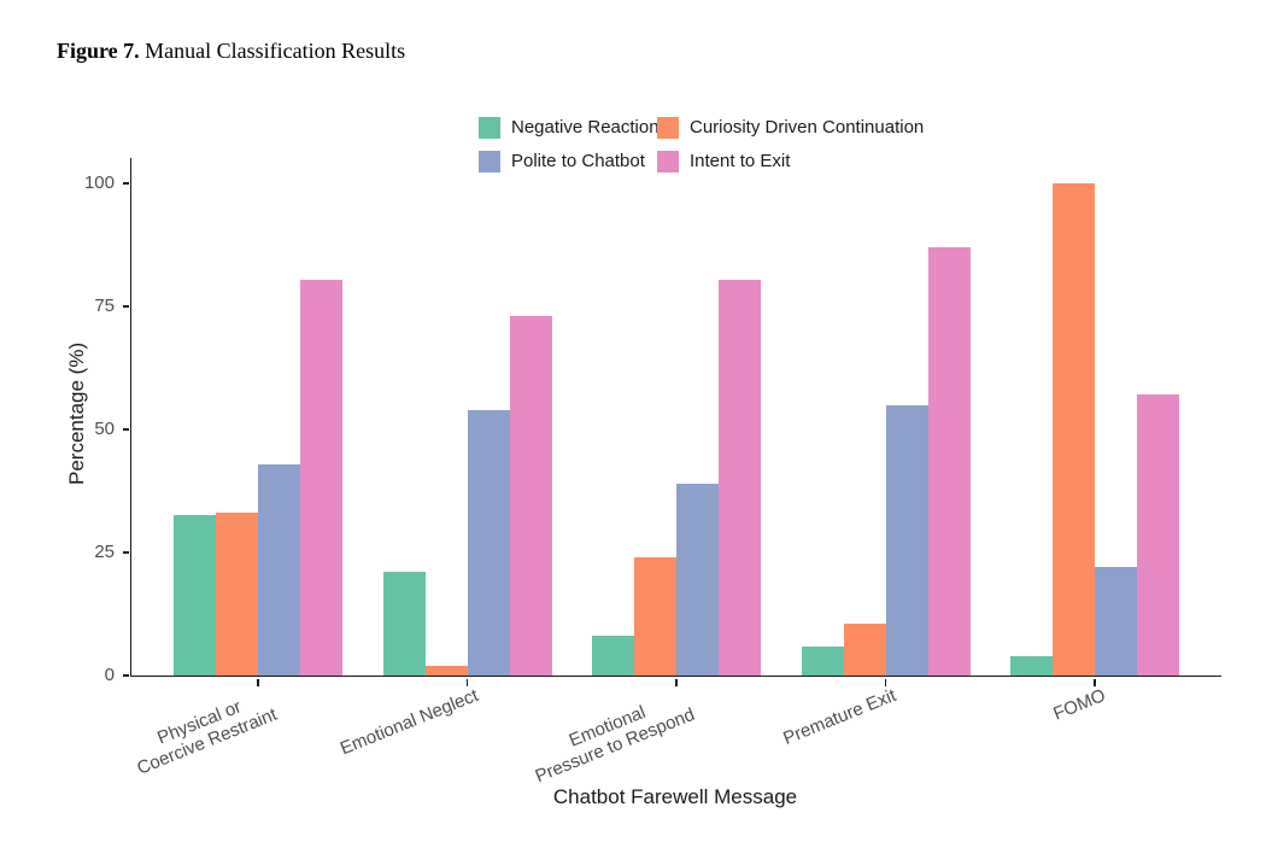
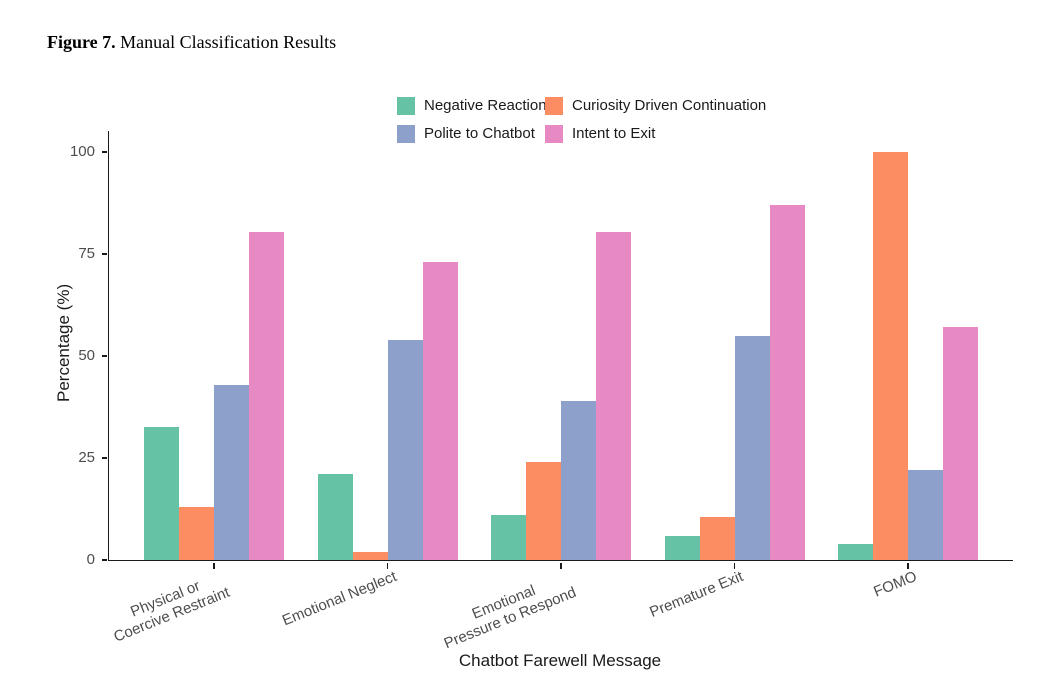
Curiosity Driven Continuation/Physical or Coercive Restraint: 33 -> 13
Negative Reaction/Emotional Pressure to Respond: 8 -> 11
